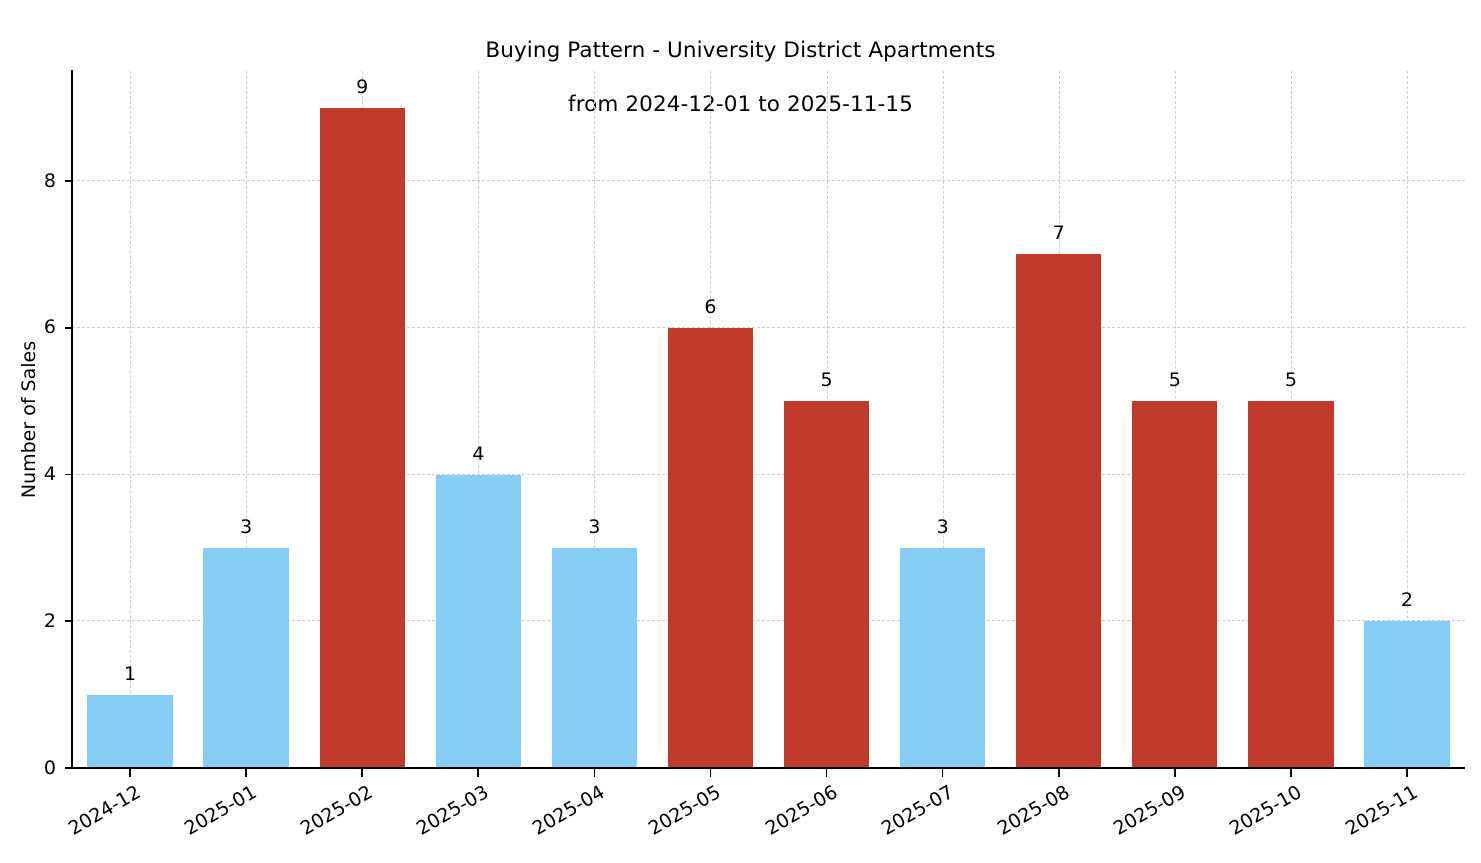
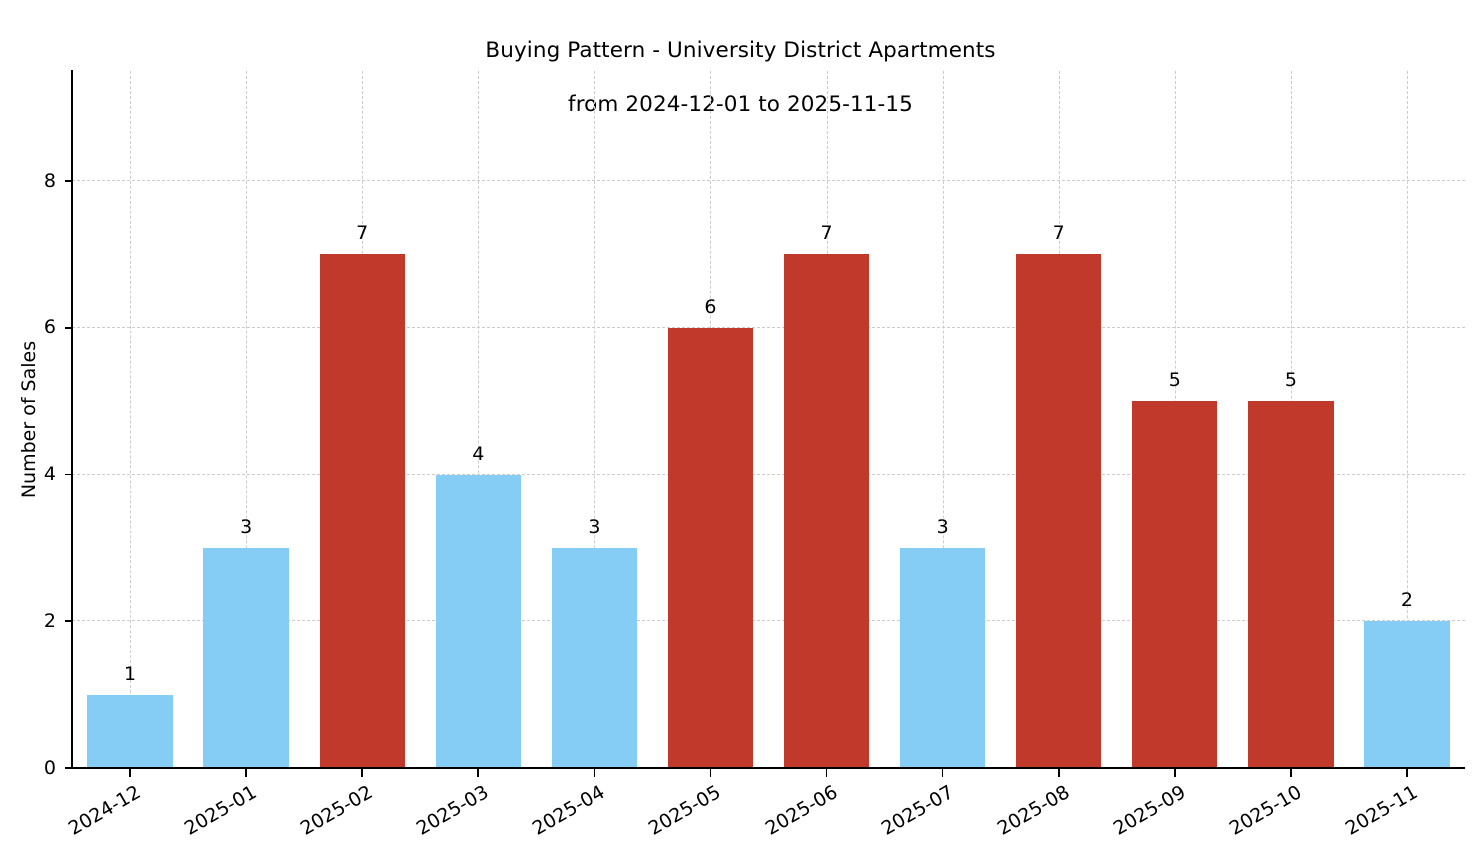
2025-02: 9 -> 7
2025-06: 5 -> 7
